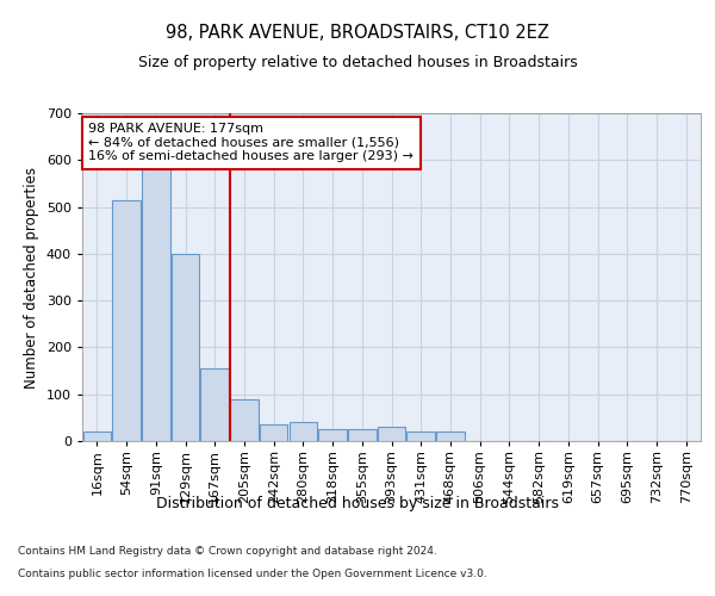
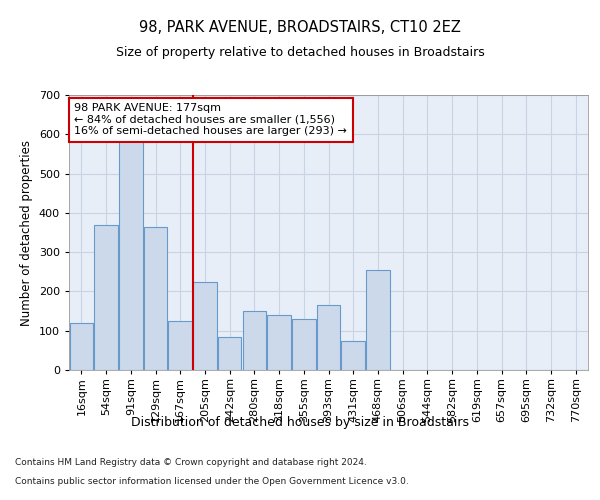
16sqm: 20 -> 120
54sqm: 515 -> 370
129sqm: 400 -> 365
167sqm: 155 -> 125
205sqm: 90 -> 225
242sqm: 35 -> 85
280sqm: 40 -> 150
318sqm: 25 -> 140
355sqm: 25 -> 130
393sqm: 30 -> 165
431sqm: 20 -> 75
468sqm: 20 -> 255
